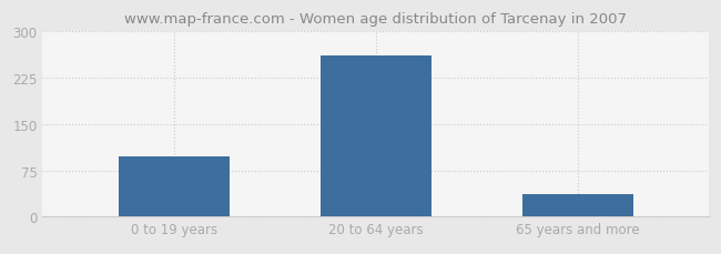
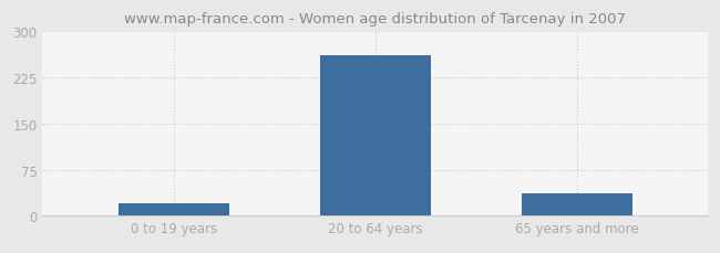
0 to 19 years: 97 -> 20
